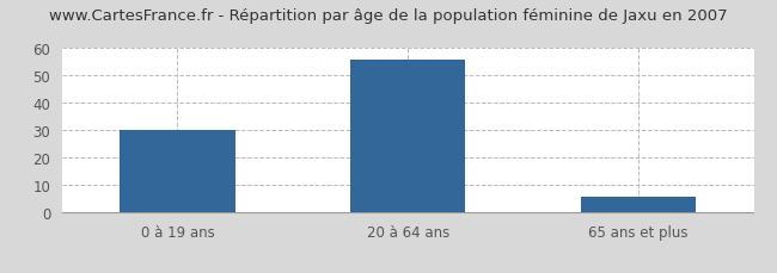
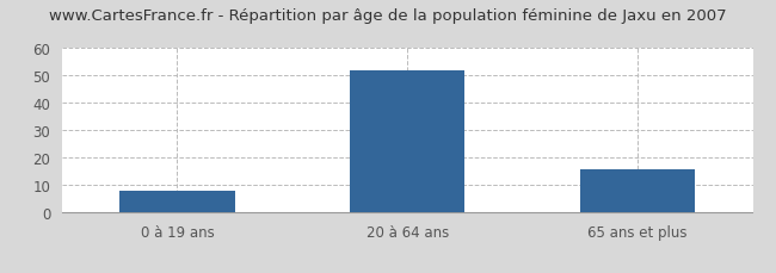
0 à 19 ans: 30 -> 8
20 à 64 ans: 56 -> 52
65 ans et plus: 6 -> 16
